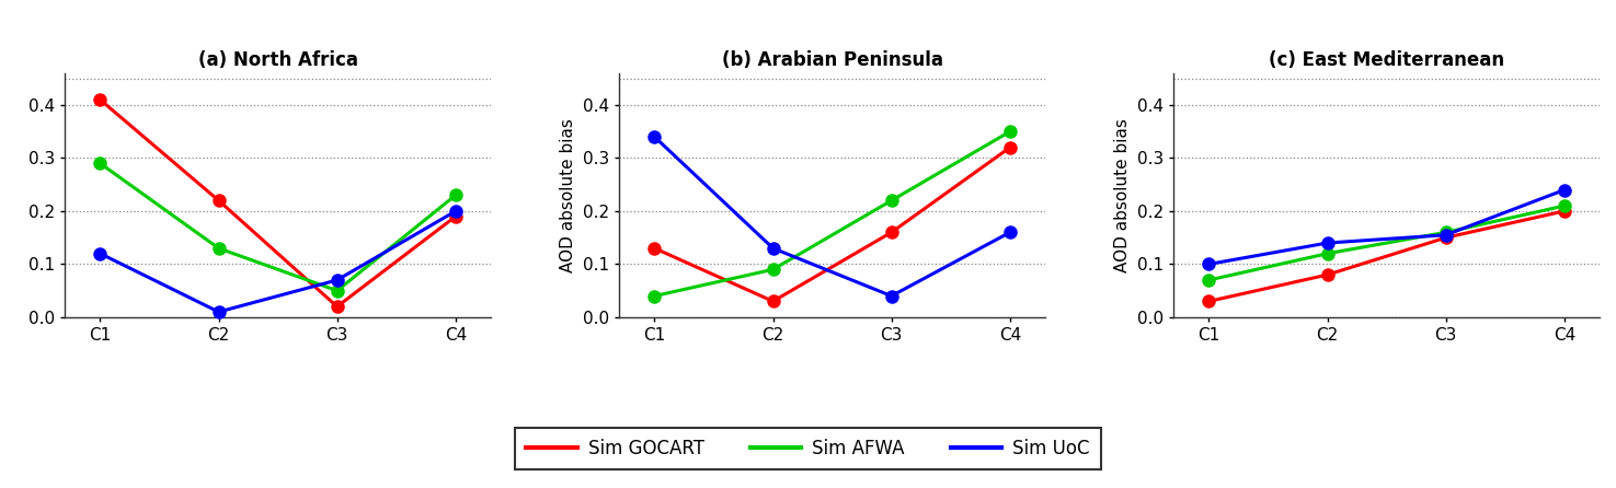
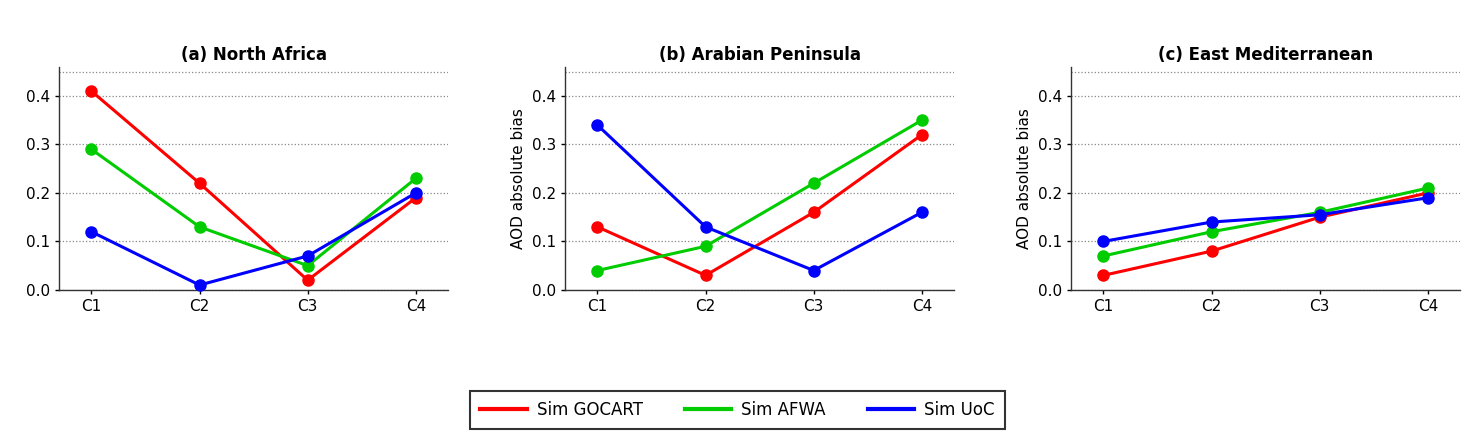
(c) East Mediterranean/Sim UoC/C4: 0.240 -> 0.190
